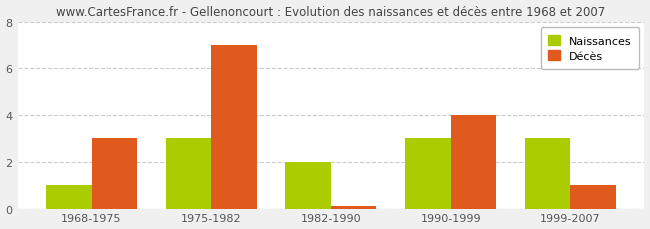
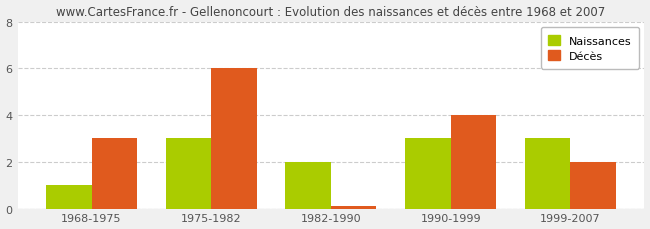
Décès/1975-1982: 7.0 -> 6.0
Décès/1999-2007: 1.0 -> 2.0
